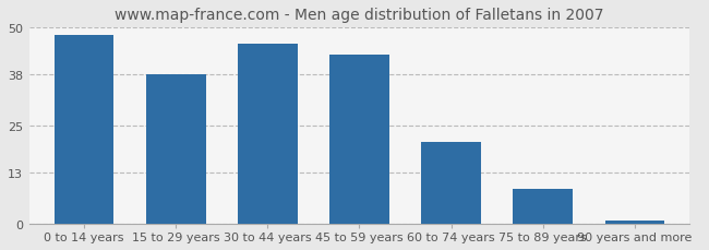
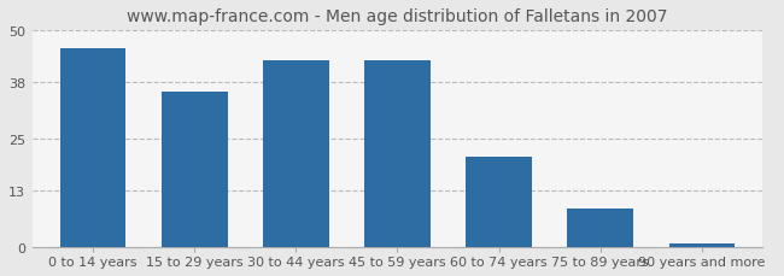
0 to 14 years: 48 -> 46
15 to 29 years: 38 -> 36
30 to 44 years: 46 -> 43
